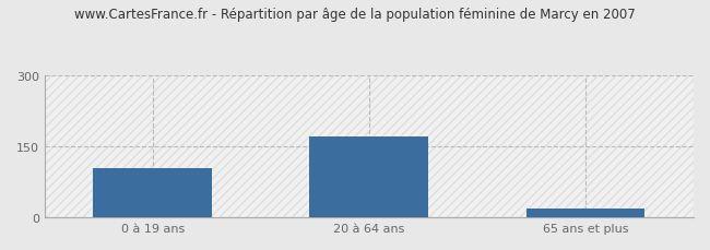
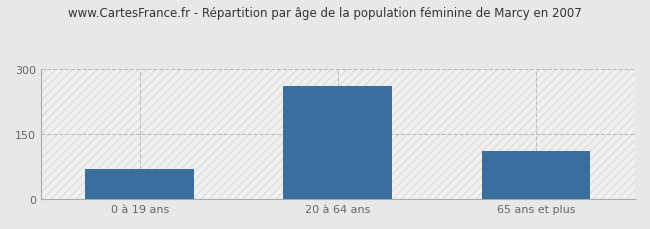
0 à 19 ans: 105 -> 70
20 à 64 ans: 170 -> 260
65 ans et plus: 18 -> 110
